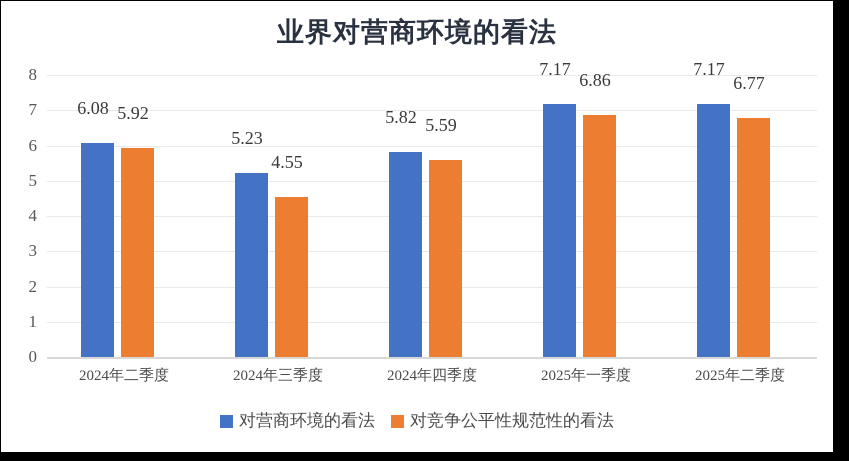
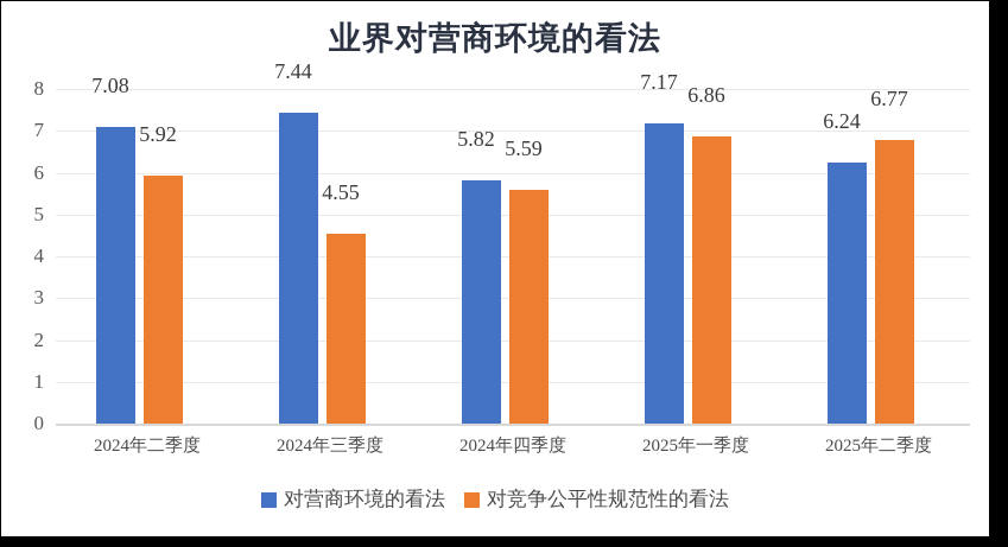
对营商环境的看法/2024年二季度: 6.08 -> 7.08
对营商环境的看法/2024年三季度: 5.23 -> 7.44
对营商环境的看法/2025年二季度: 7.17 -> 6.24
